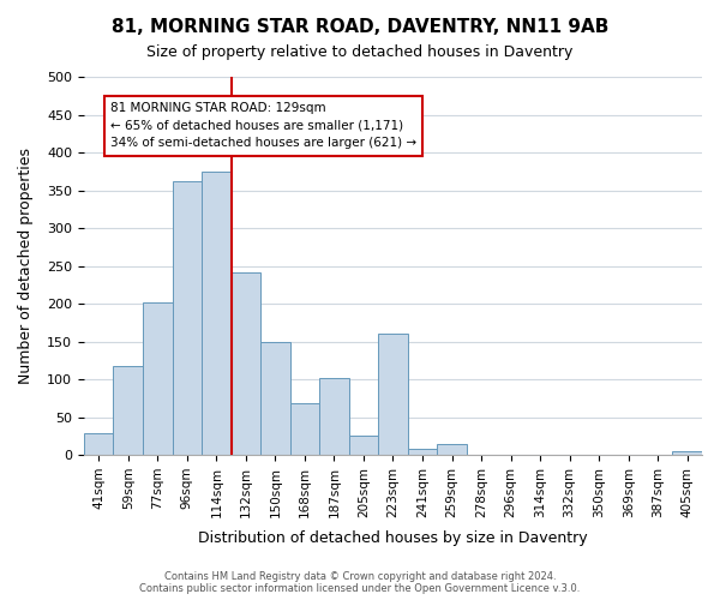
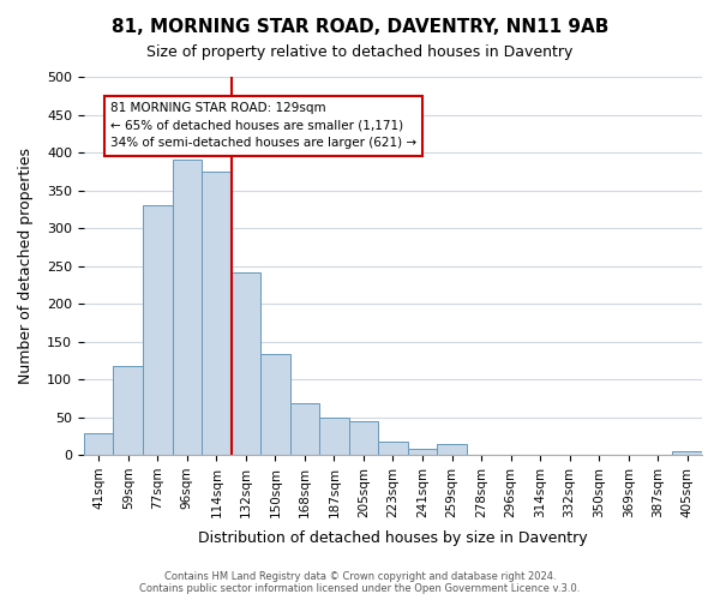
77sqm: 202 -> 330
96sqm: 362 -> 390
150sqm: 150 -> 133
187sqm: 102 -> 50
205sqm: 26 -> 45
223sqm: 160 -> 18
